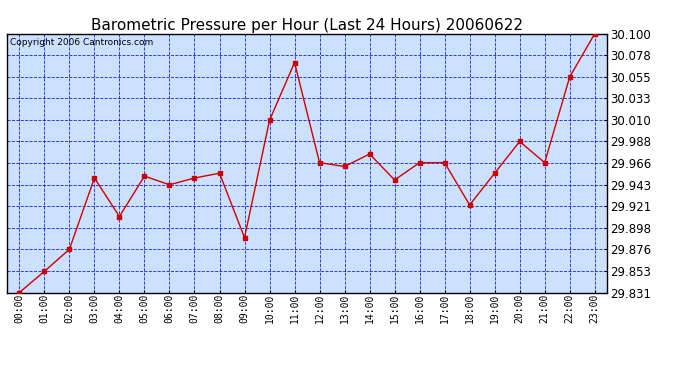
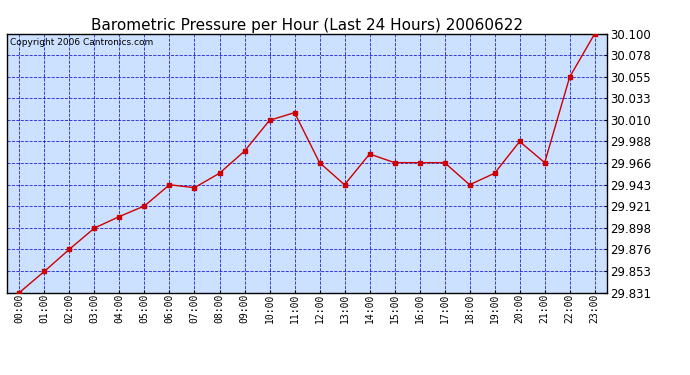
03:00: 29.950 -> 29.898
05:00: 29.952 -> 29.921
07:00: 29.950 -> 29.940
09:00: 29.888 -> 29.978
11:00: 30.070 -> 30.018
13:00: 29.962 -> 29.943
15:00: 29.948 -> 29.966
18:00: 29.922 -> 29.943
